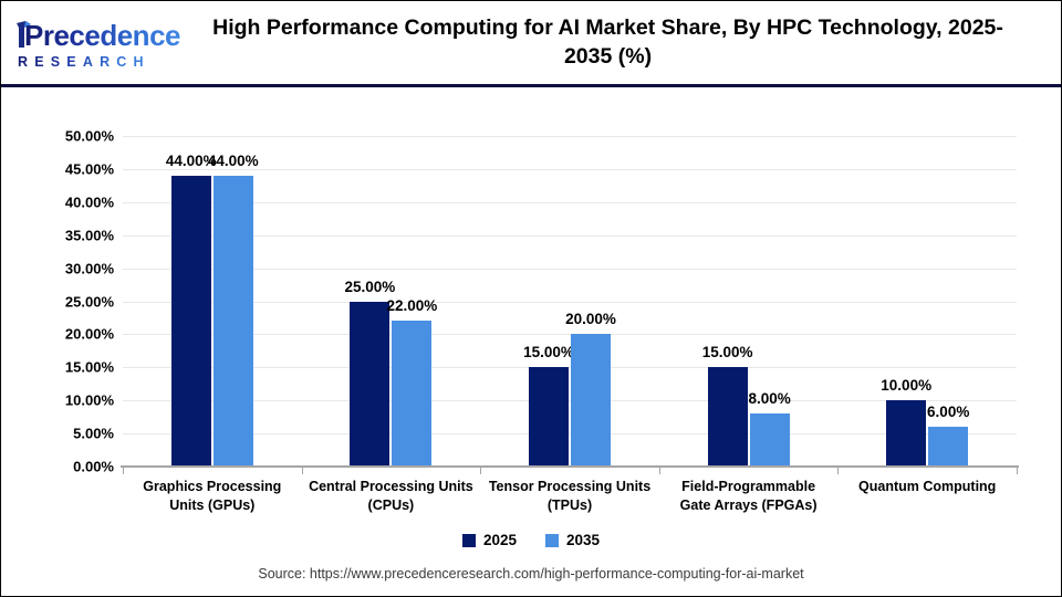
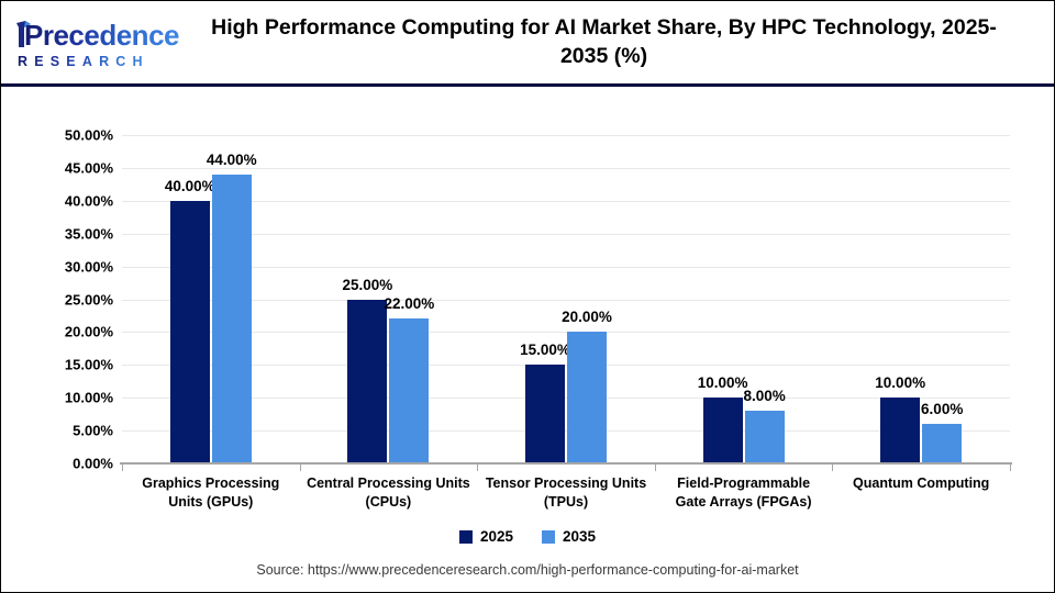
2025/Graphics Processing Units (GPUs): 44.00% -> 40.00%
2025/Field-Programmable Gate Arrays (FPGAs): 15.00% -> 10.00%
